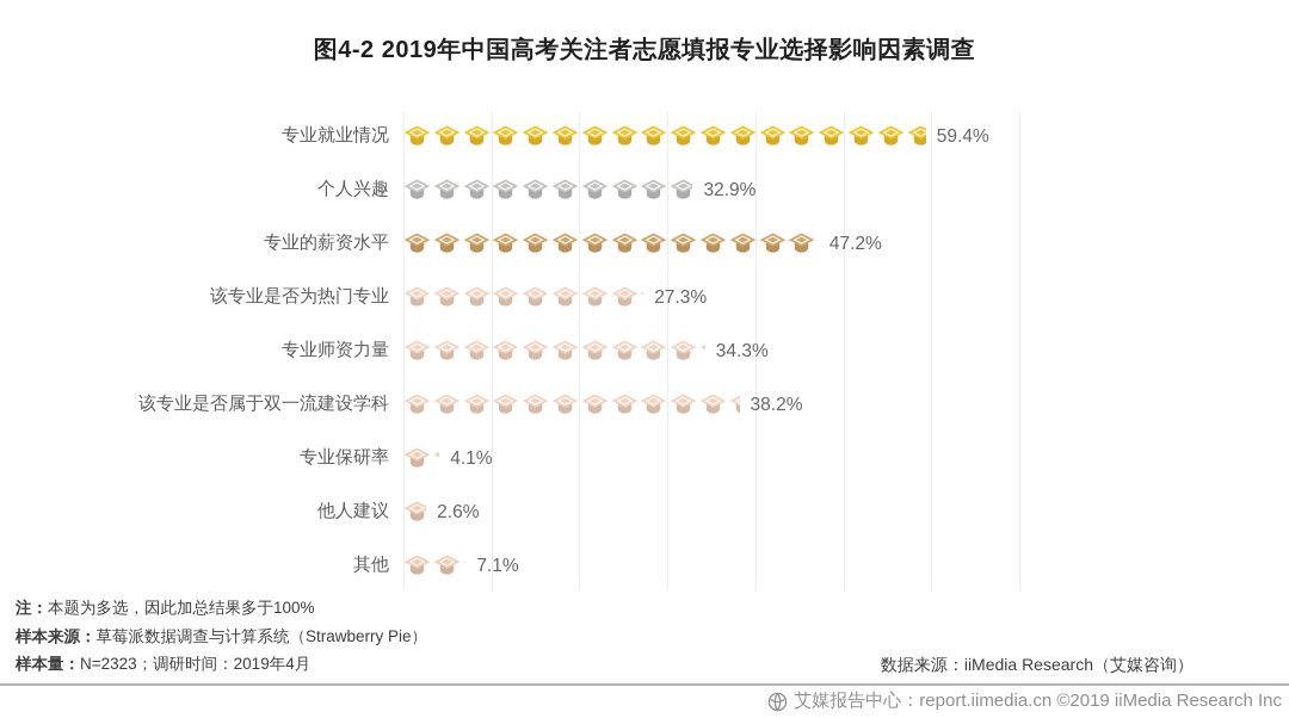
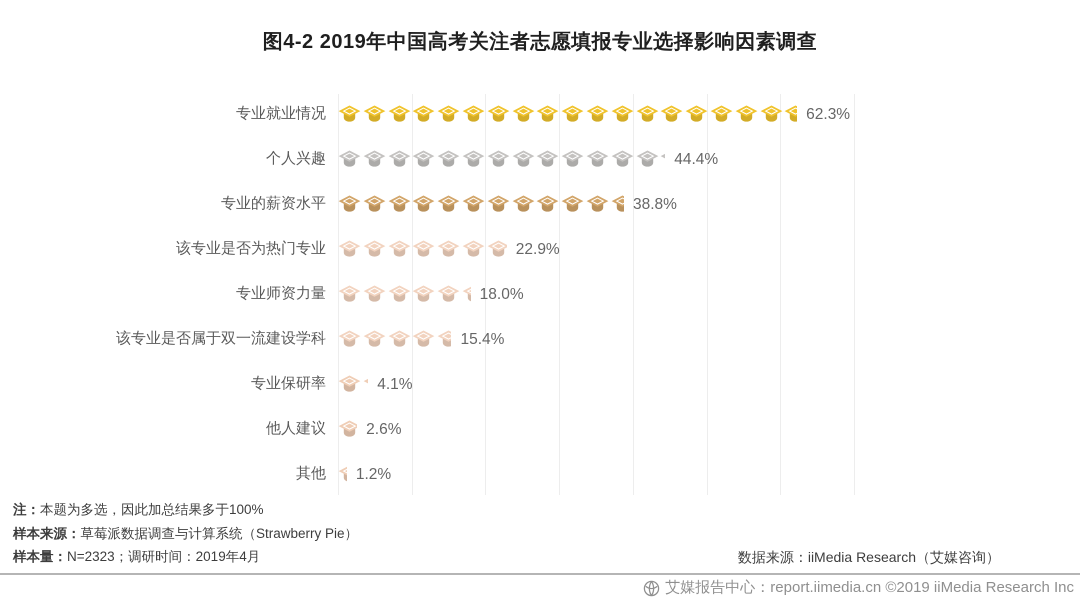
专业就业情况: 59.4% -> 62.3%
个人兴趣: 32.9% -> 44.4%
专业的薪资水平: 47.2% -> 38.8%
该专业是否为热门专业: 27.3% -> 22.9%
专业师资力量: 34.3% -> 18.0%
该专业是否属于双一流建设学科: 38.2% -> 15.4%
其他: 7.1% -> 1.2%
